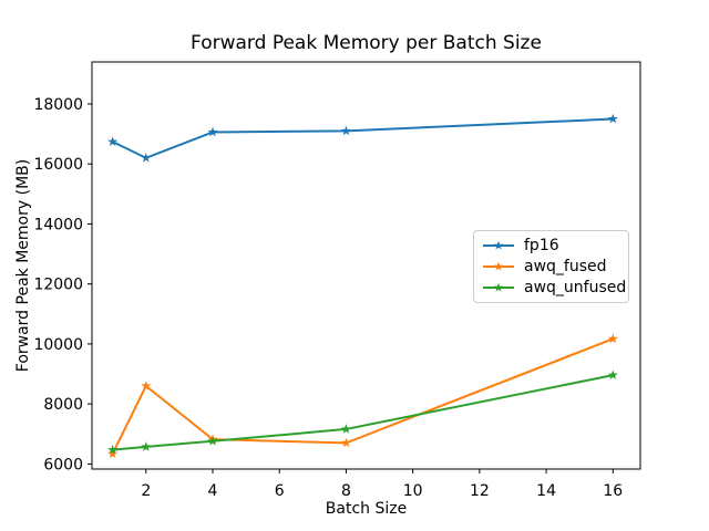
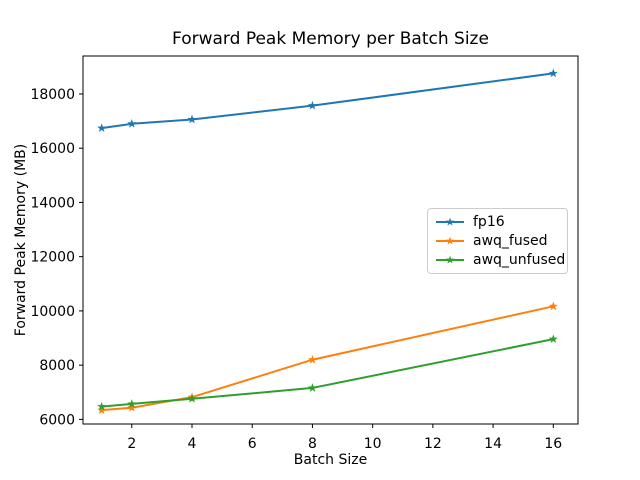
fp16/2: 16200 -> 16900
awq_fused/2: 8600 -> 6400
fp16/8: 17100 -> 17600
awq_fused/8: 6700 -> 8200
fp16/16: 17500 -> 18800
